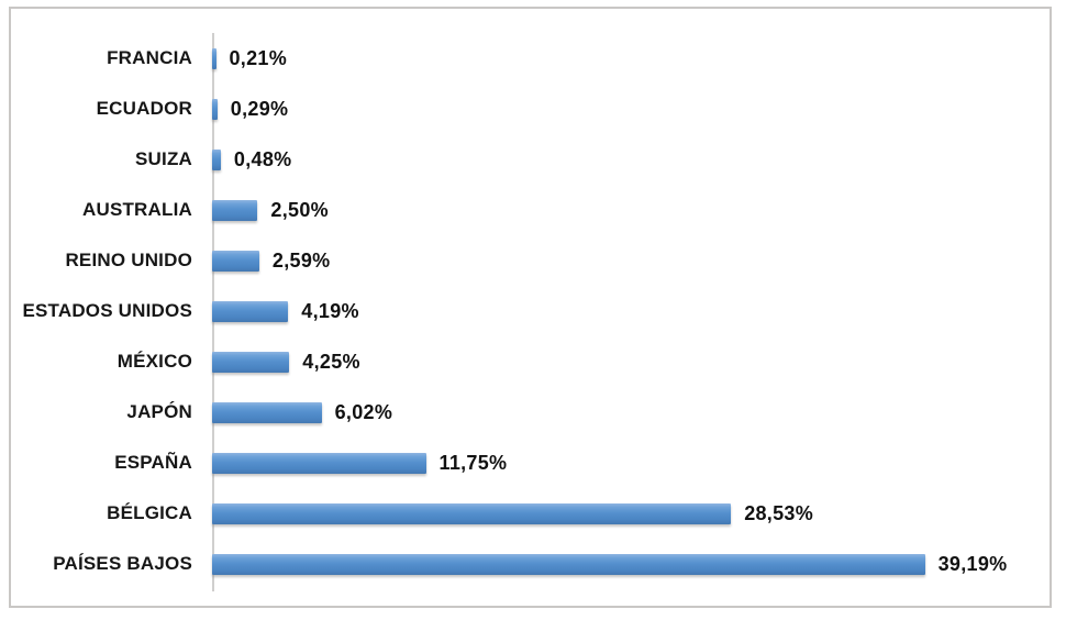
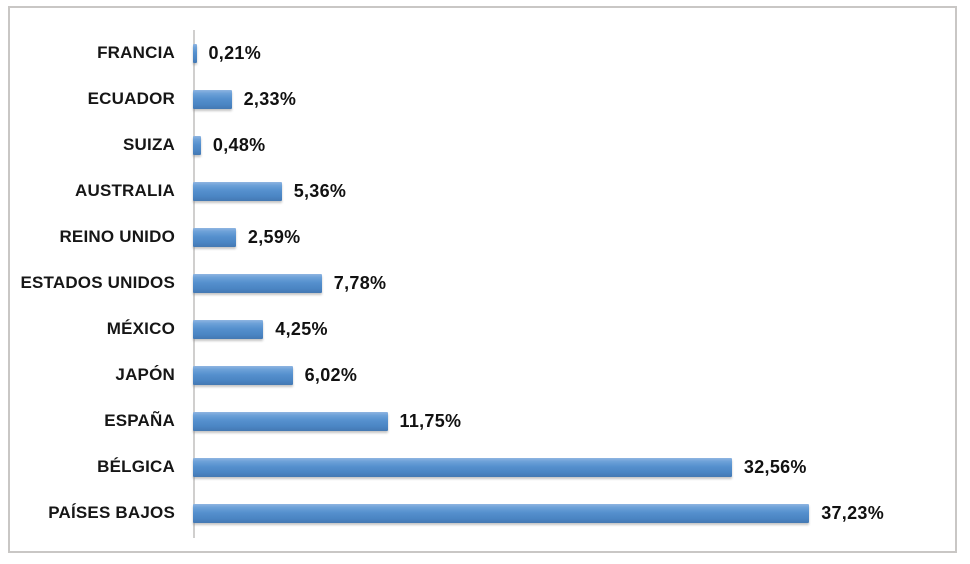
ECUADOR: 0,29% -> 2,33%
AUSTRALIA: 2,50% -> 5,36%
ESTADOS UNIDOS: 4,19% -> 7,78%
BÉLGICA: 28,53% -> 32,56%
PAÍSES BAJOS: 39,19% -> 37,23%
